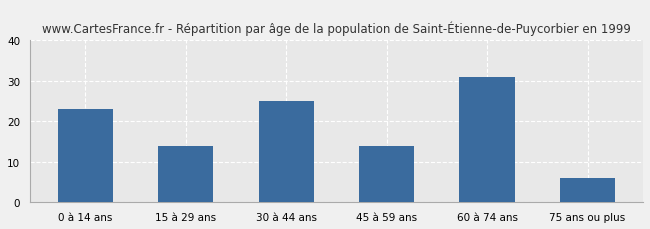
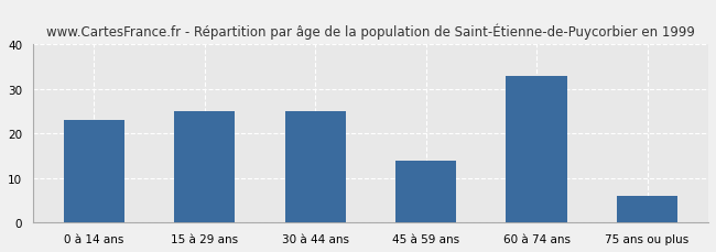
15 à 29 ans: 14 -> 25
60 à 74 ans: 31 -> 33
